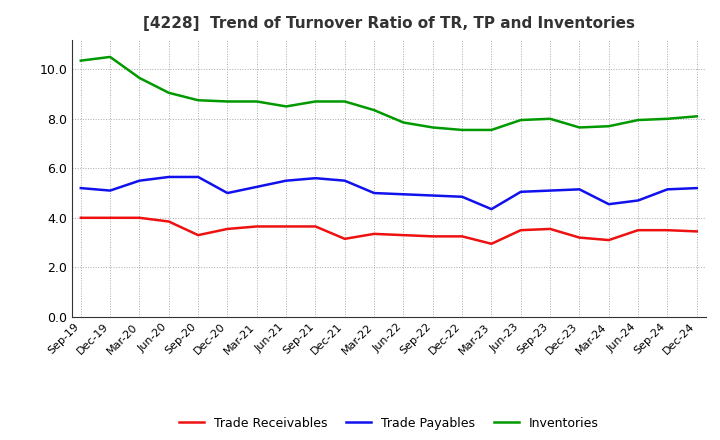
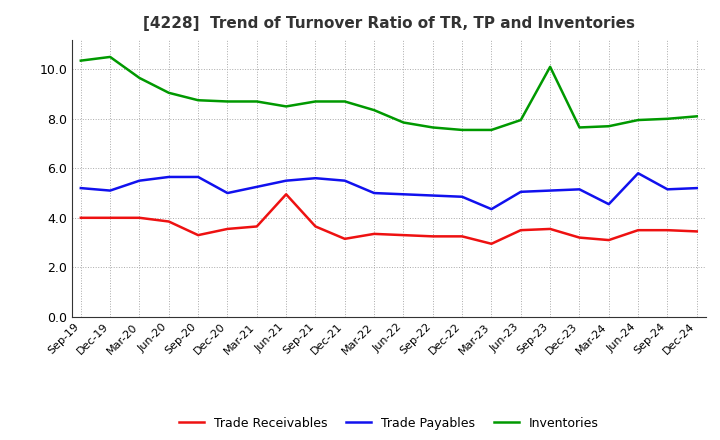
Trade Receivables/Jun-21: 3.65 -> 4.95
Inventories/Sep-23: 8.00 -> 10.10
Trade Payables/Jun-24: 4.70 -> 5.80
